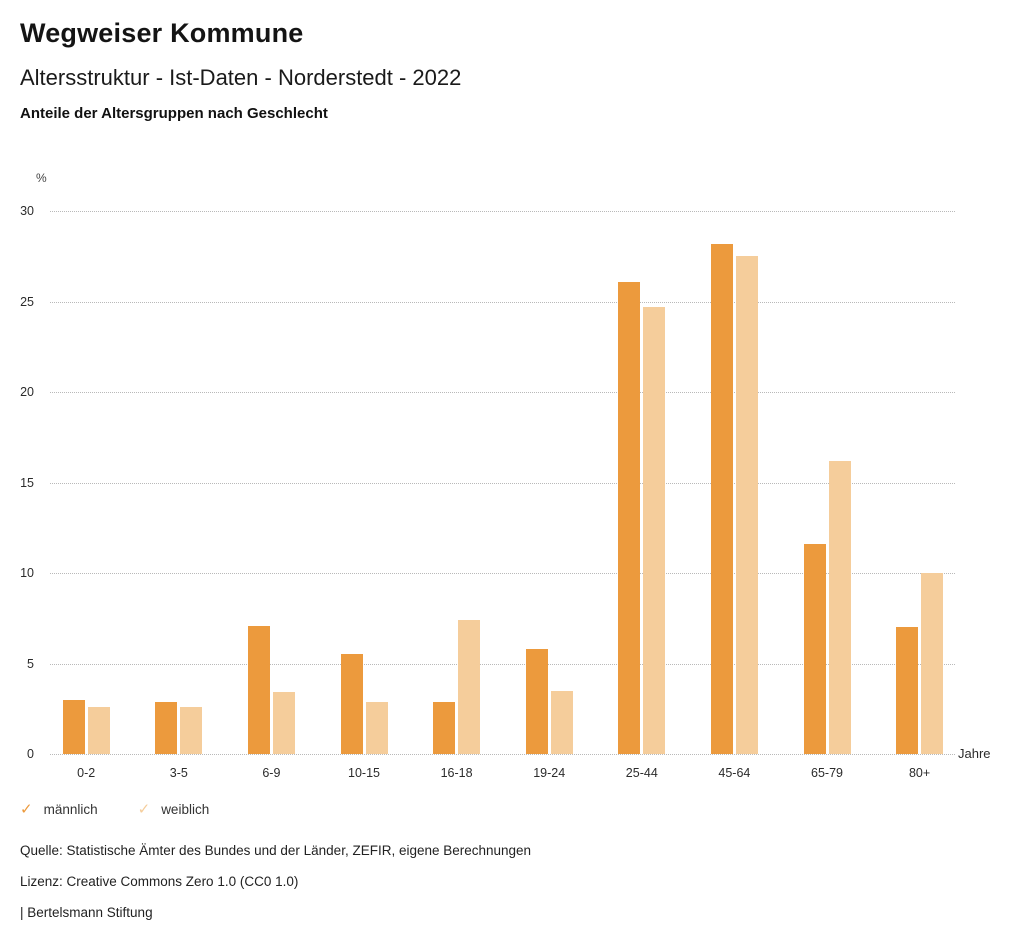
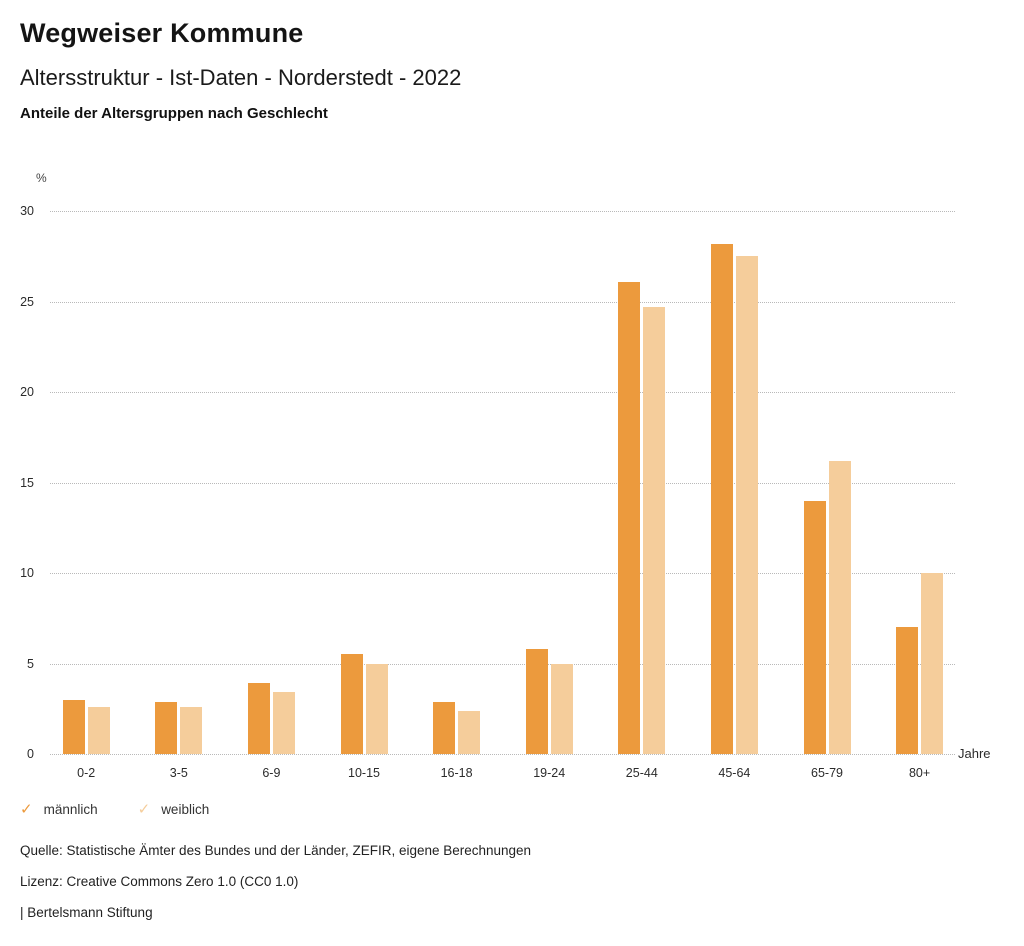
männlich/6-9: 7.1 -> 3.9
weiblich/10-15: 2.9 -> 5.0
weiblich/16-18: 7.4 -> 2.4
weiblich/19-24: 3.5 -> 5.0
männlich/65-79: 11.6 -> 14.0
